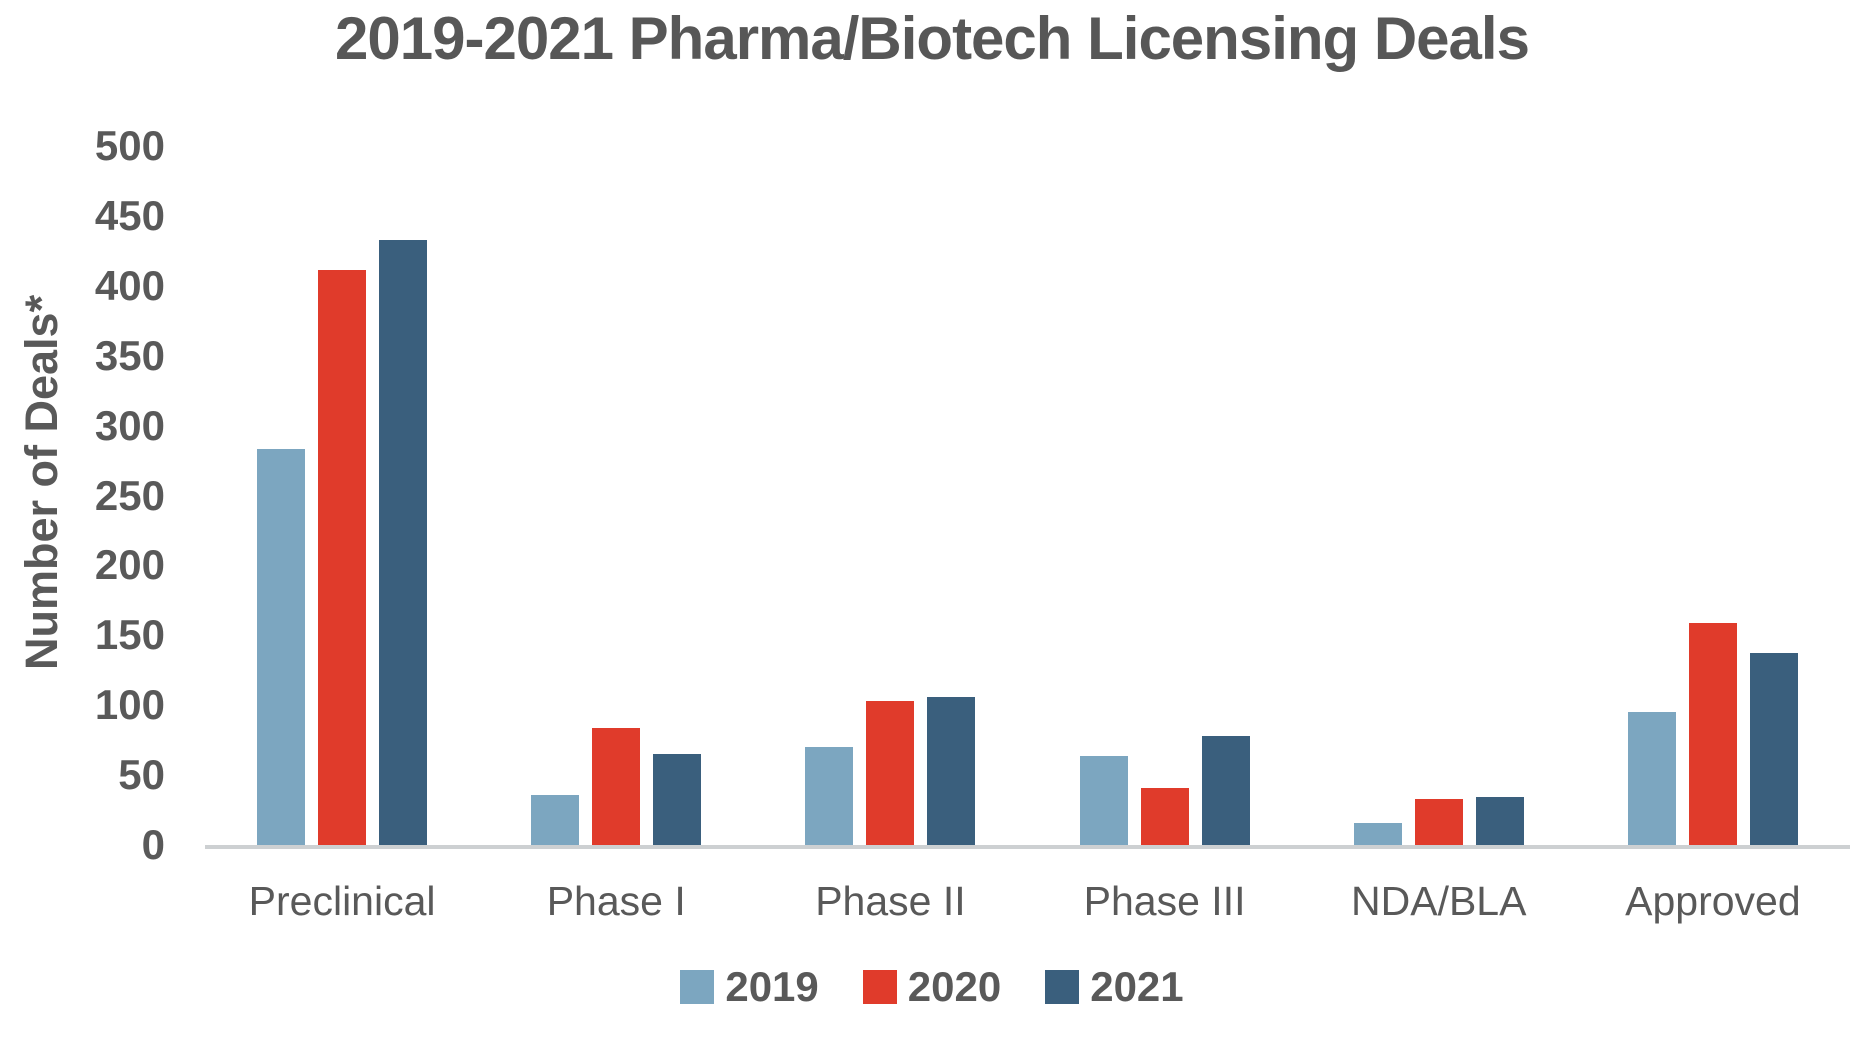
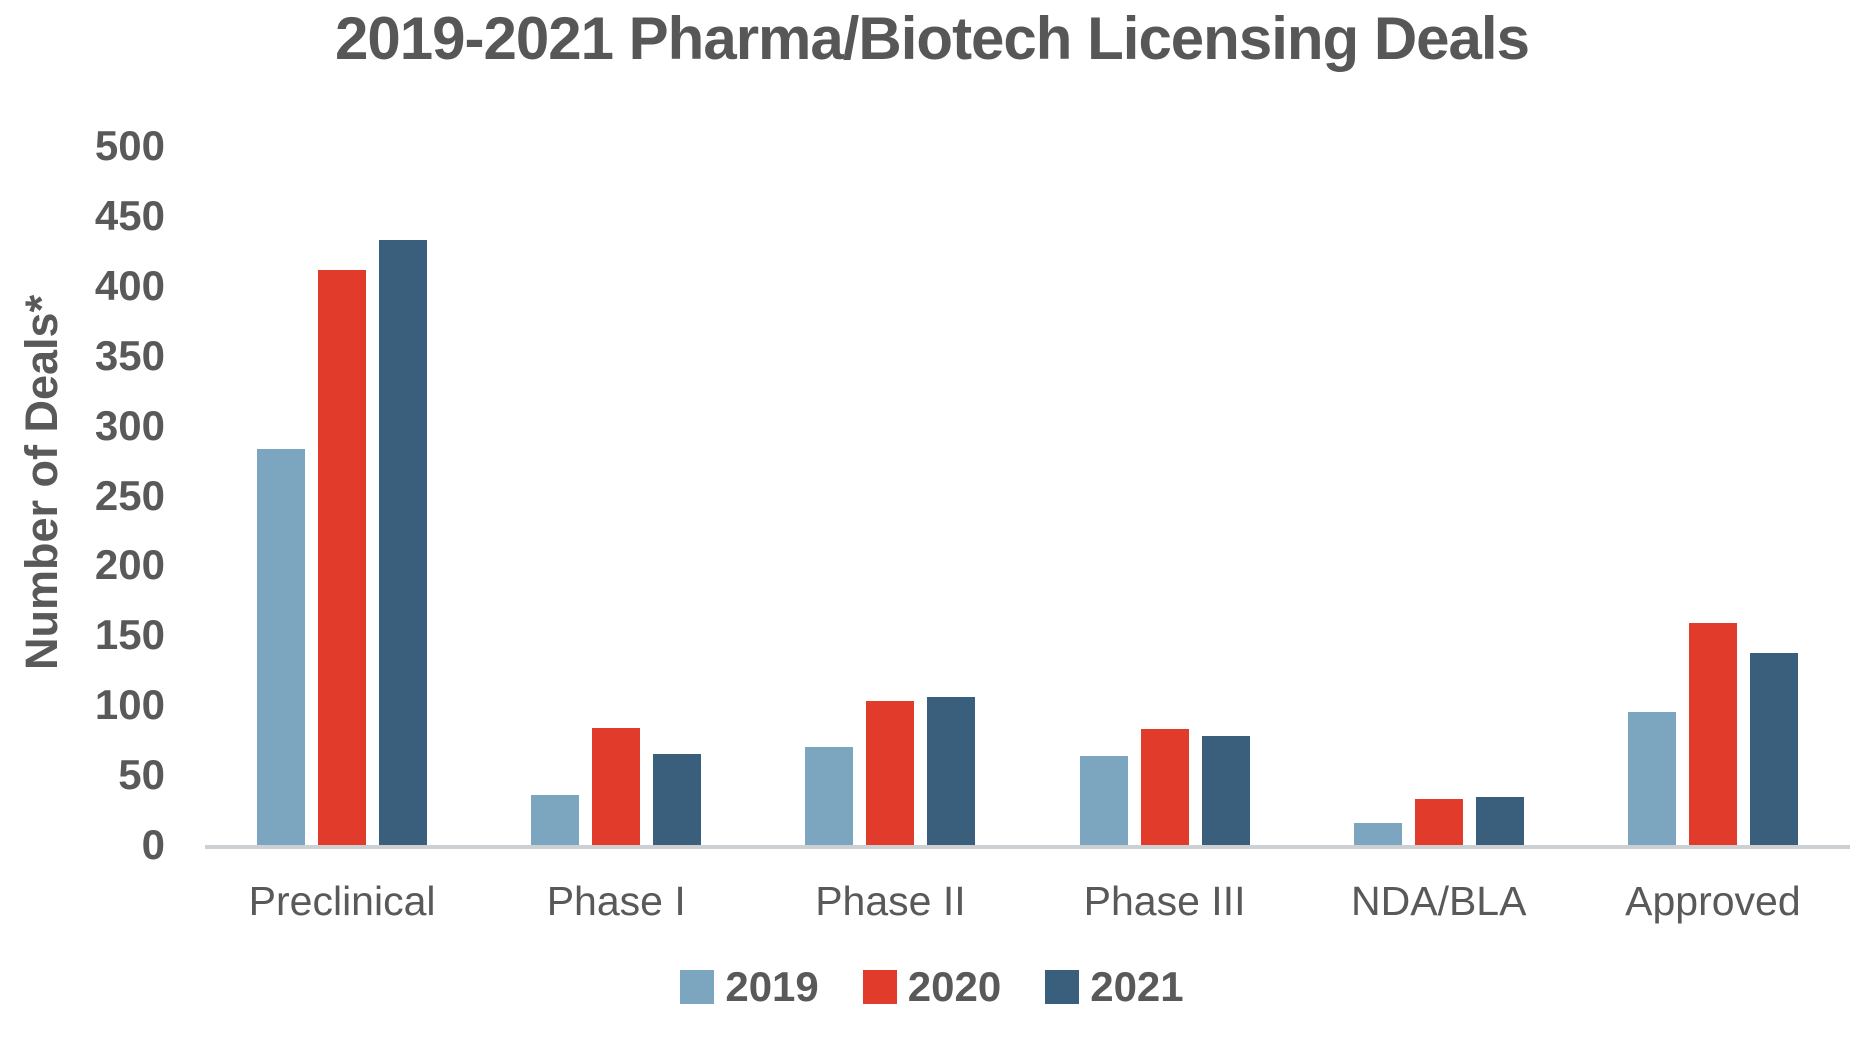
2020/Phase III: 41 -> 83
